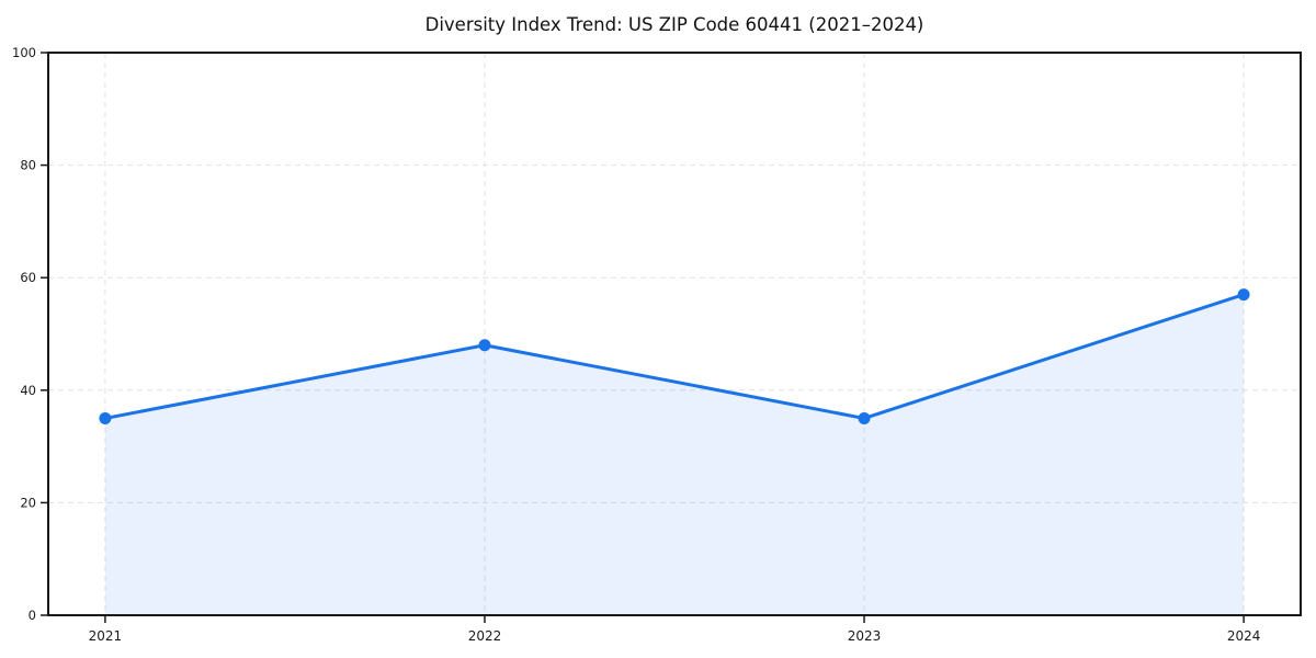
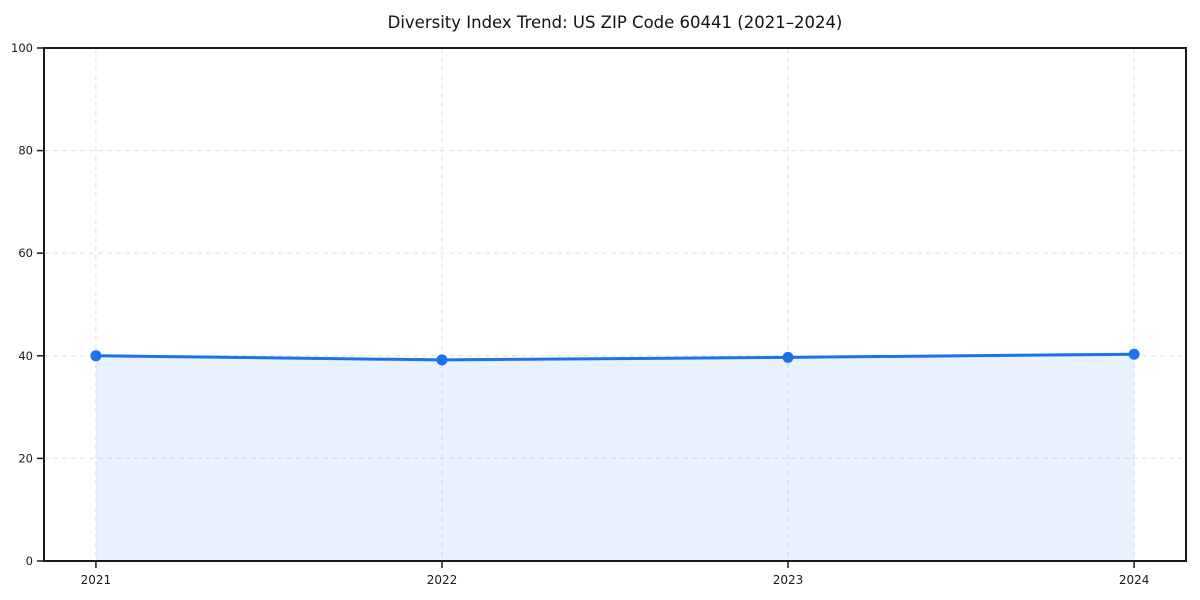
2021: 35 -> 40
2022: 48 -> 39
2023: 35 -> 40
2024: 57 -> 40
